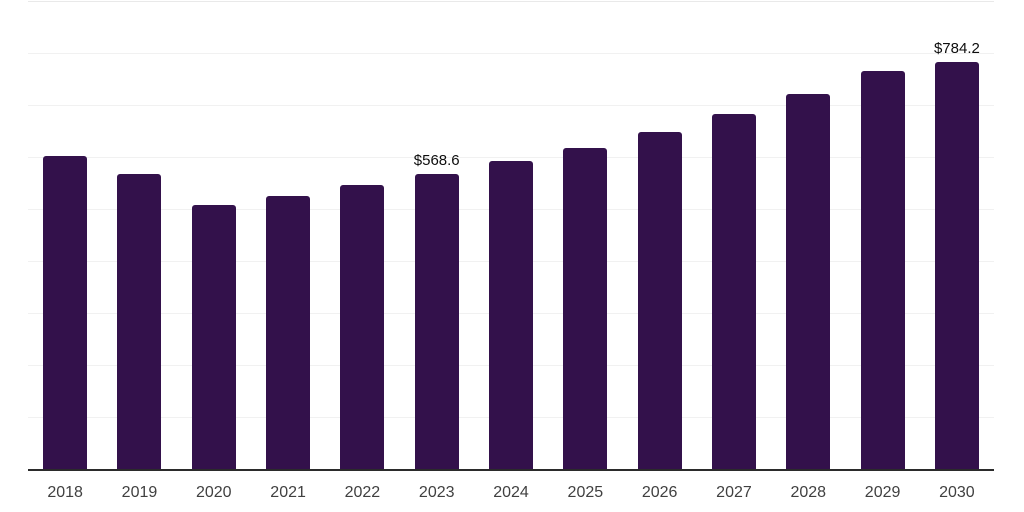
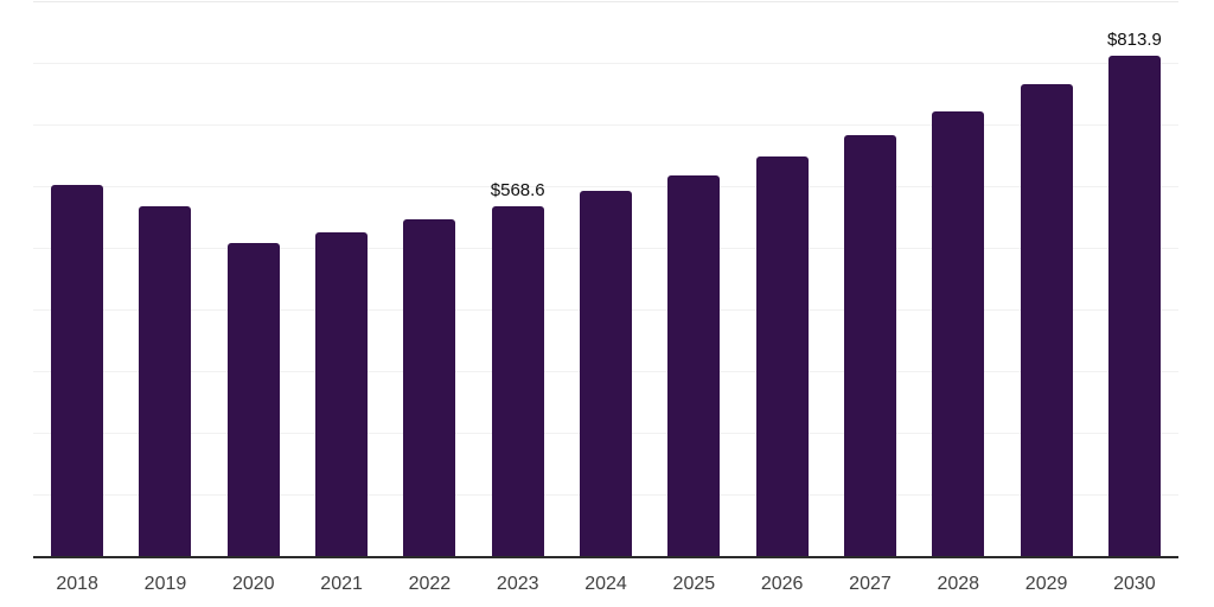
2030: $784.2 -> $813.9
